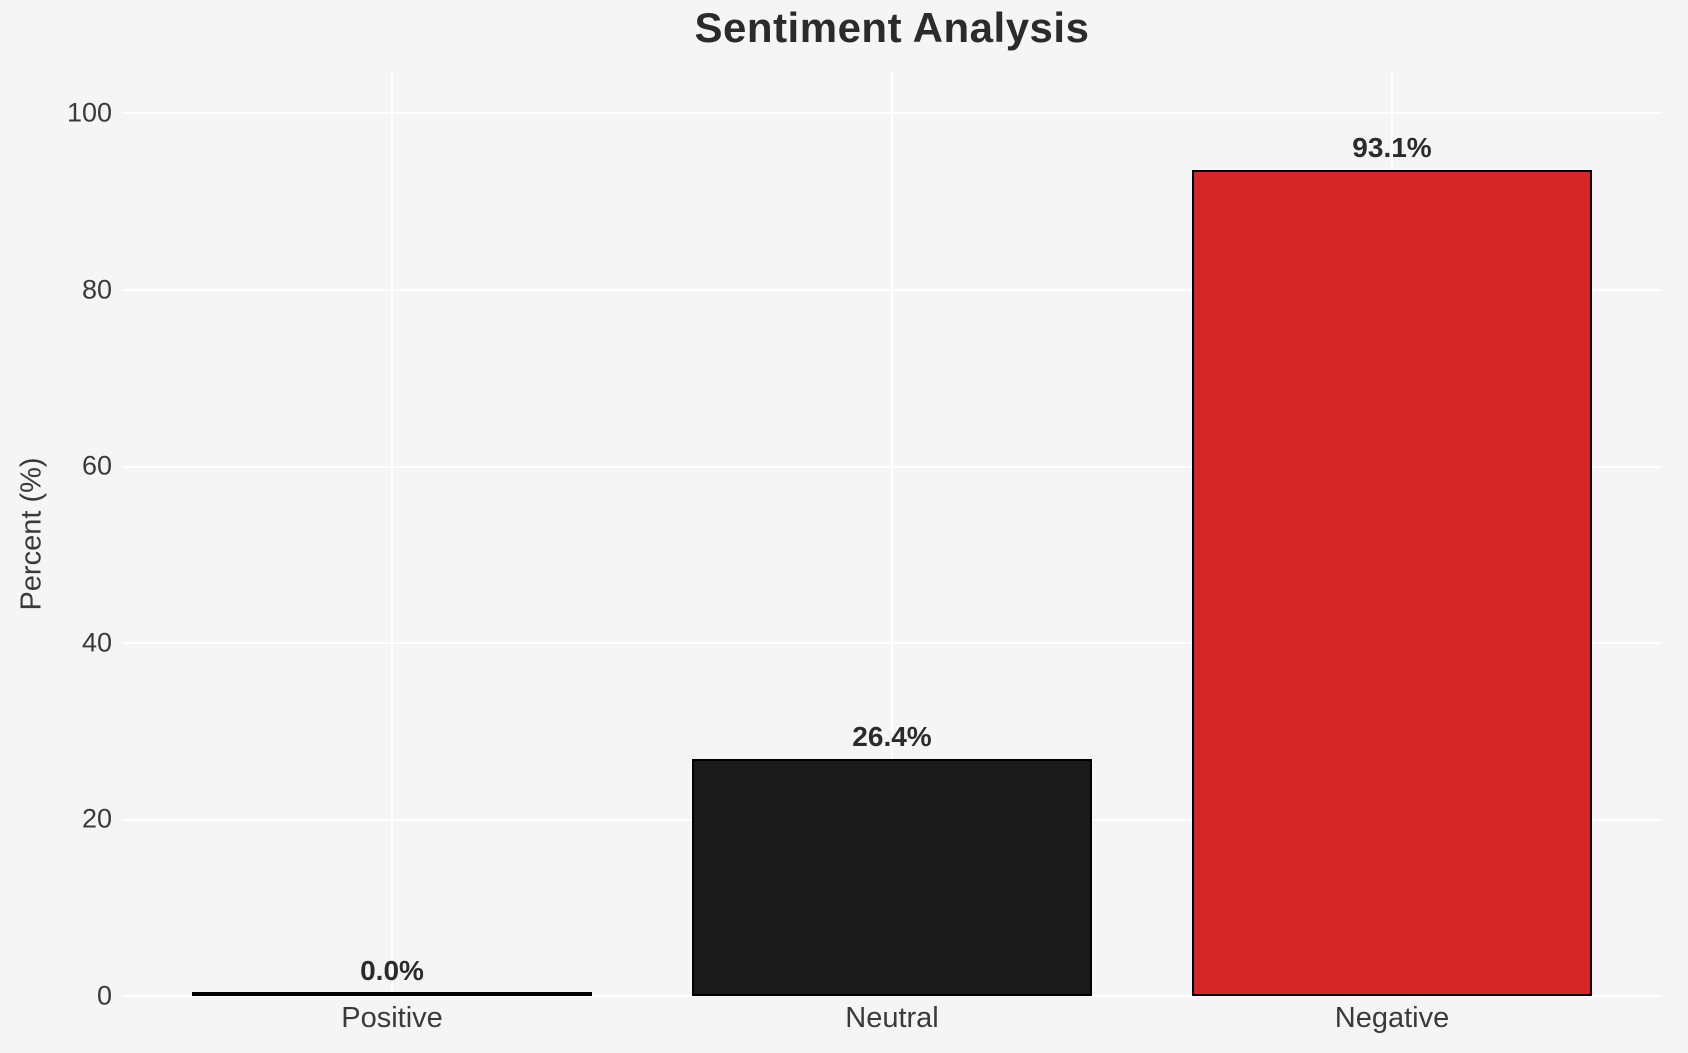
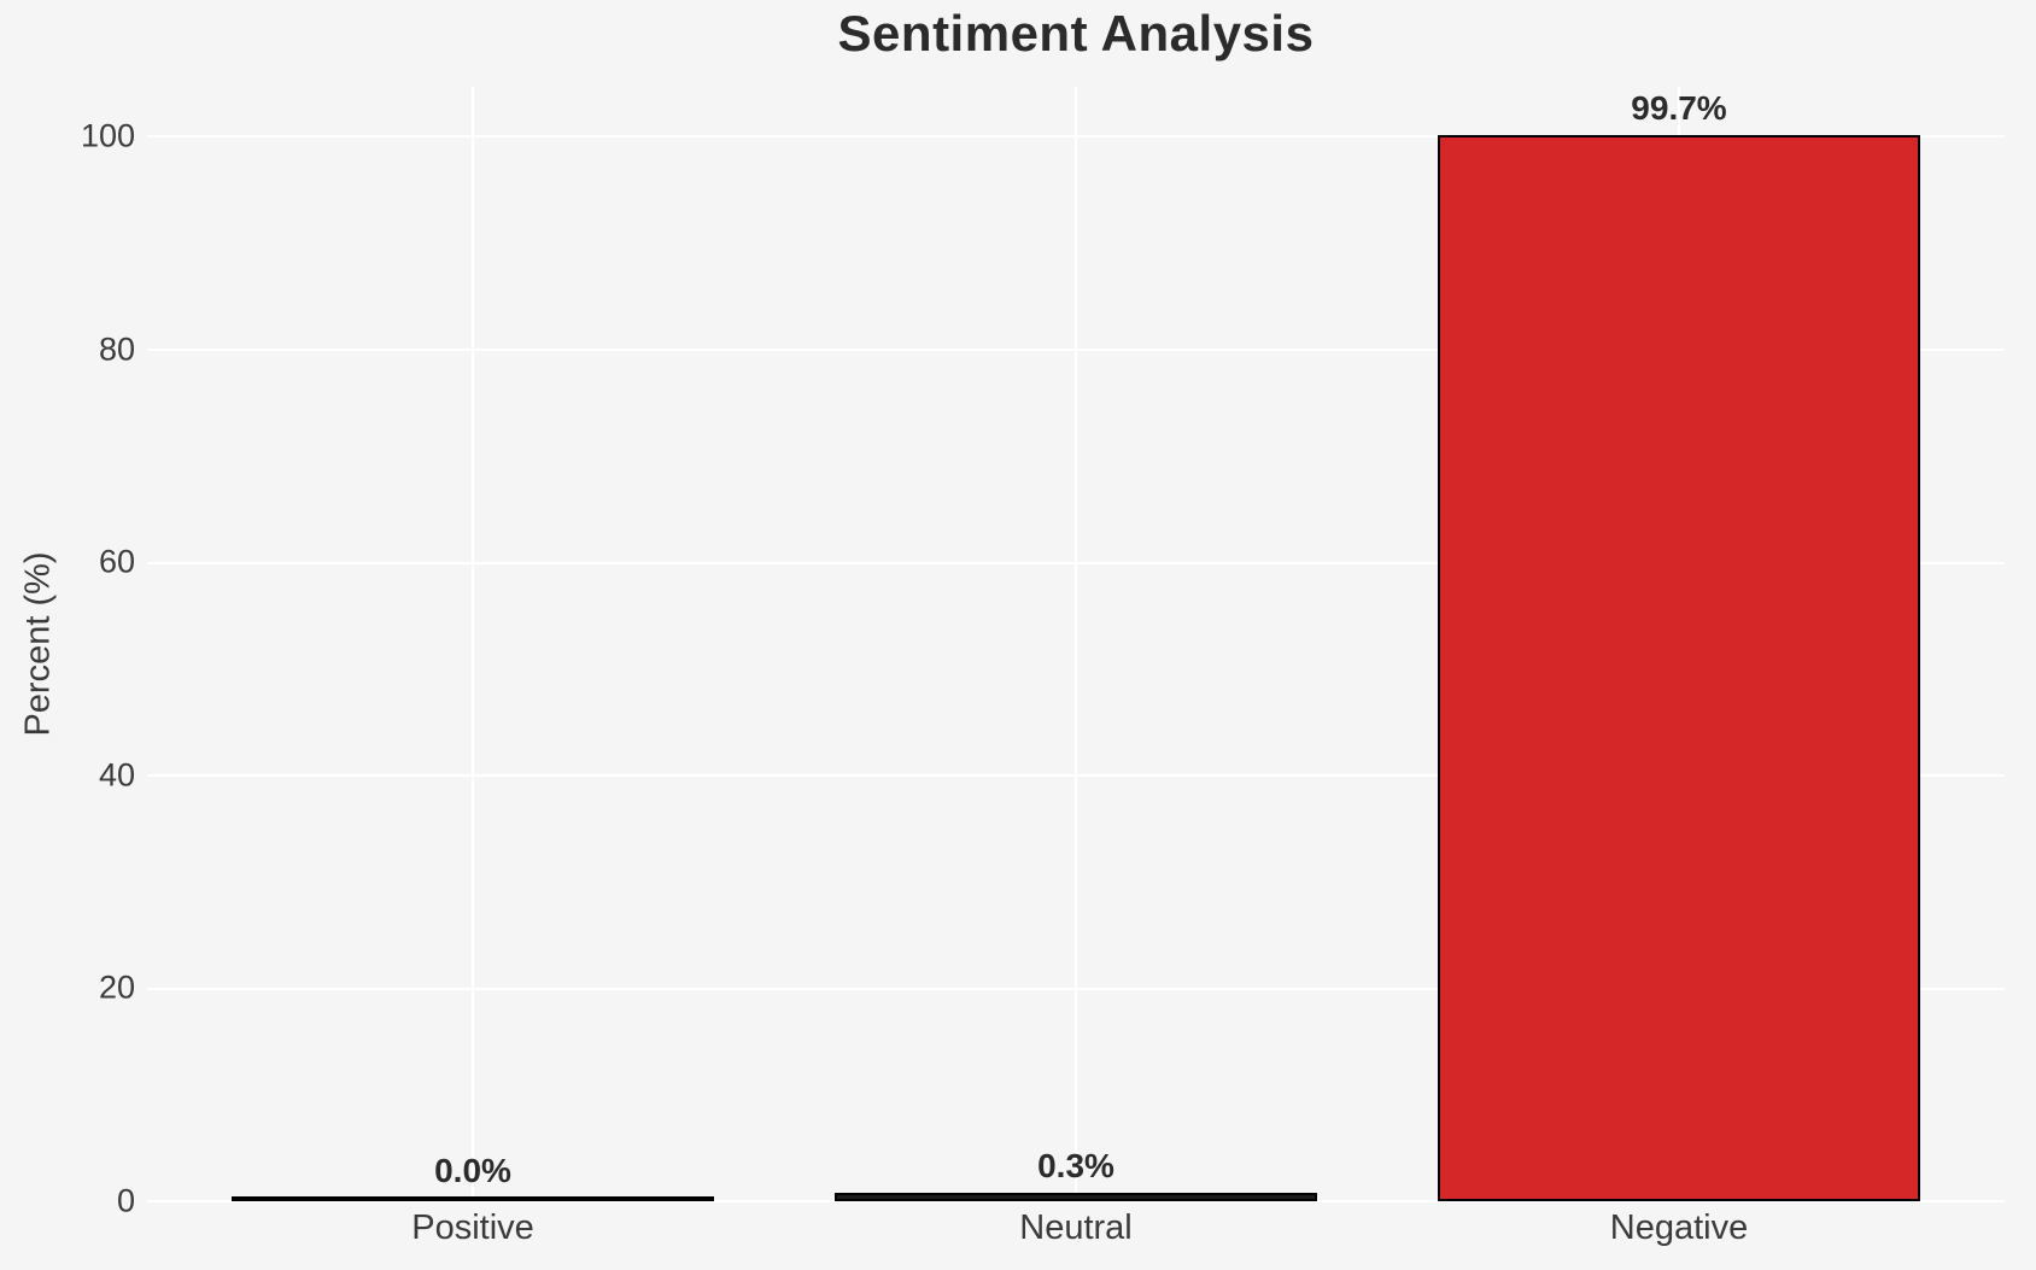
Neutral: 26.4% -> 0.3%
Negative: 93.1% -> 99.7%
